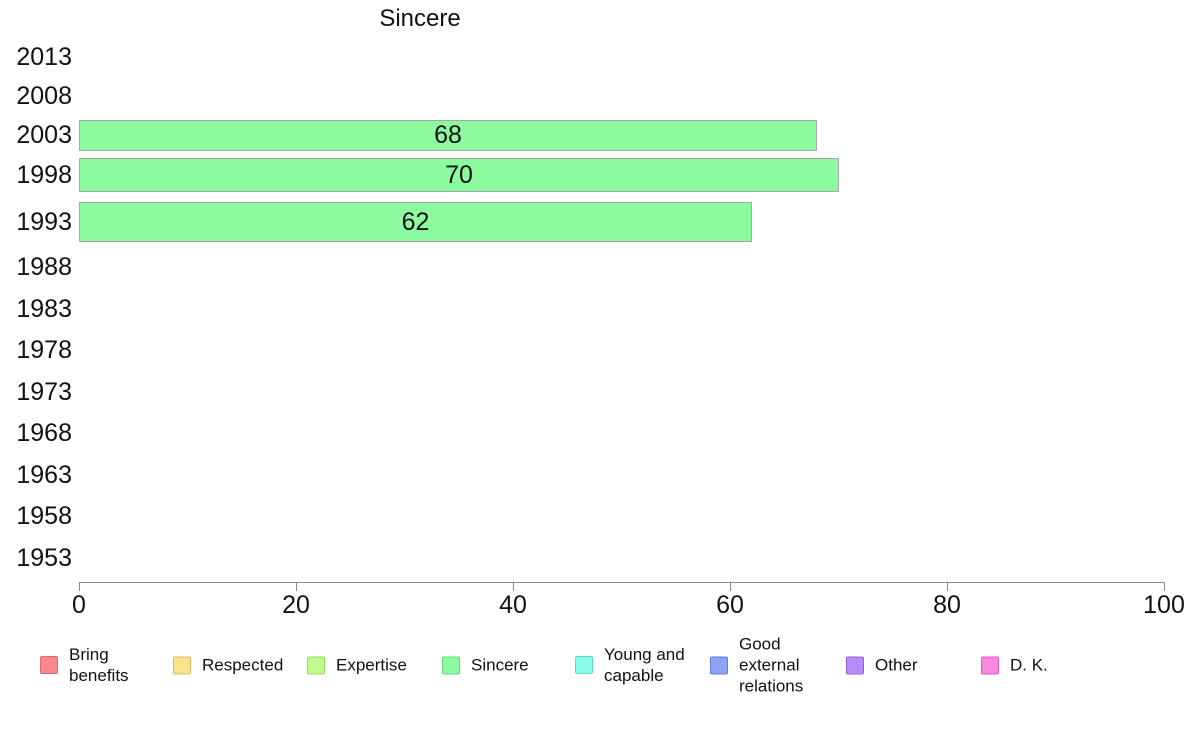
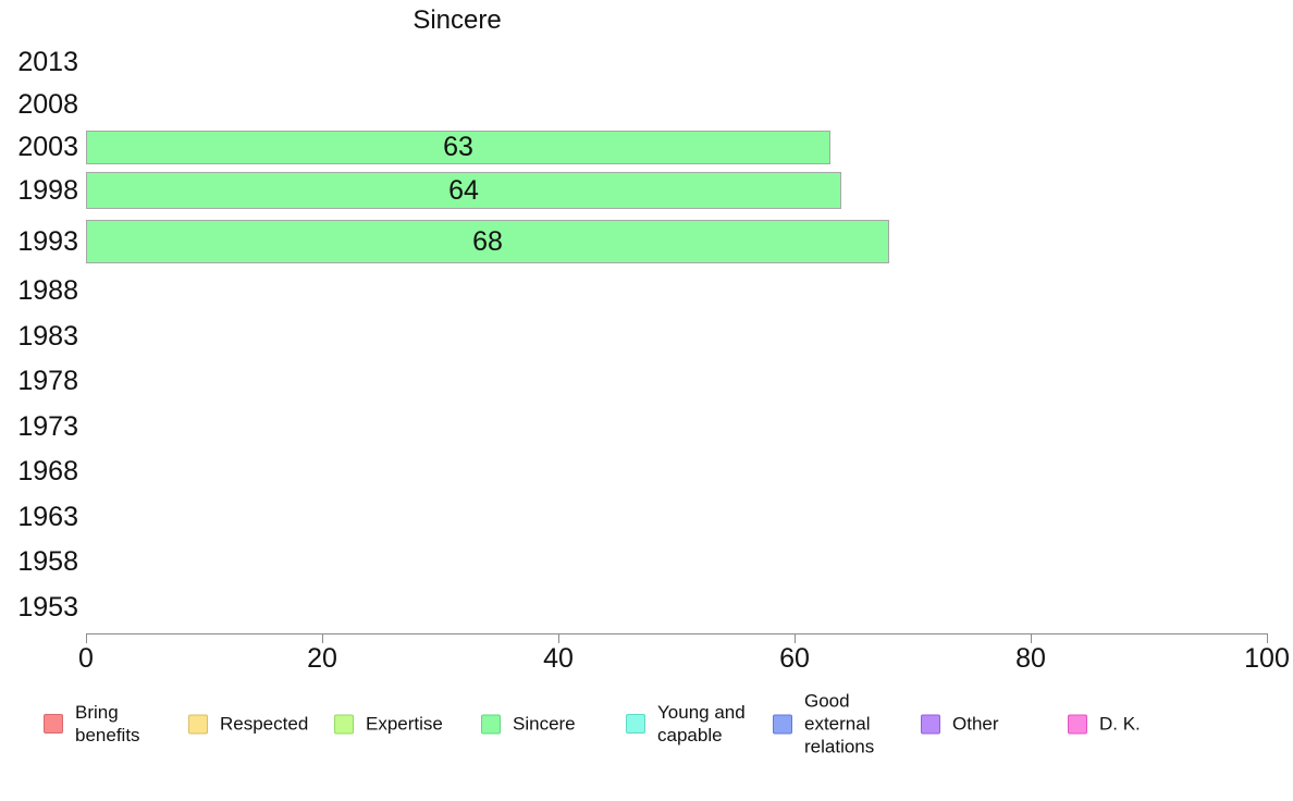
2003: 68 -> 63
1998: 70 -> 64
1993: 62 -> 68
